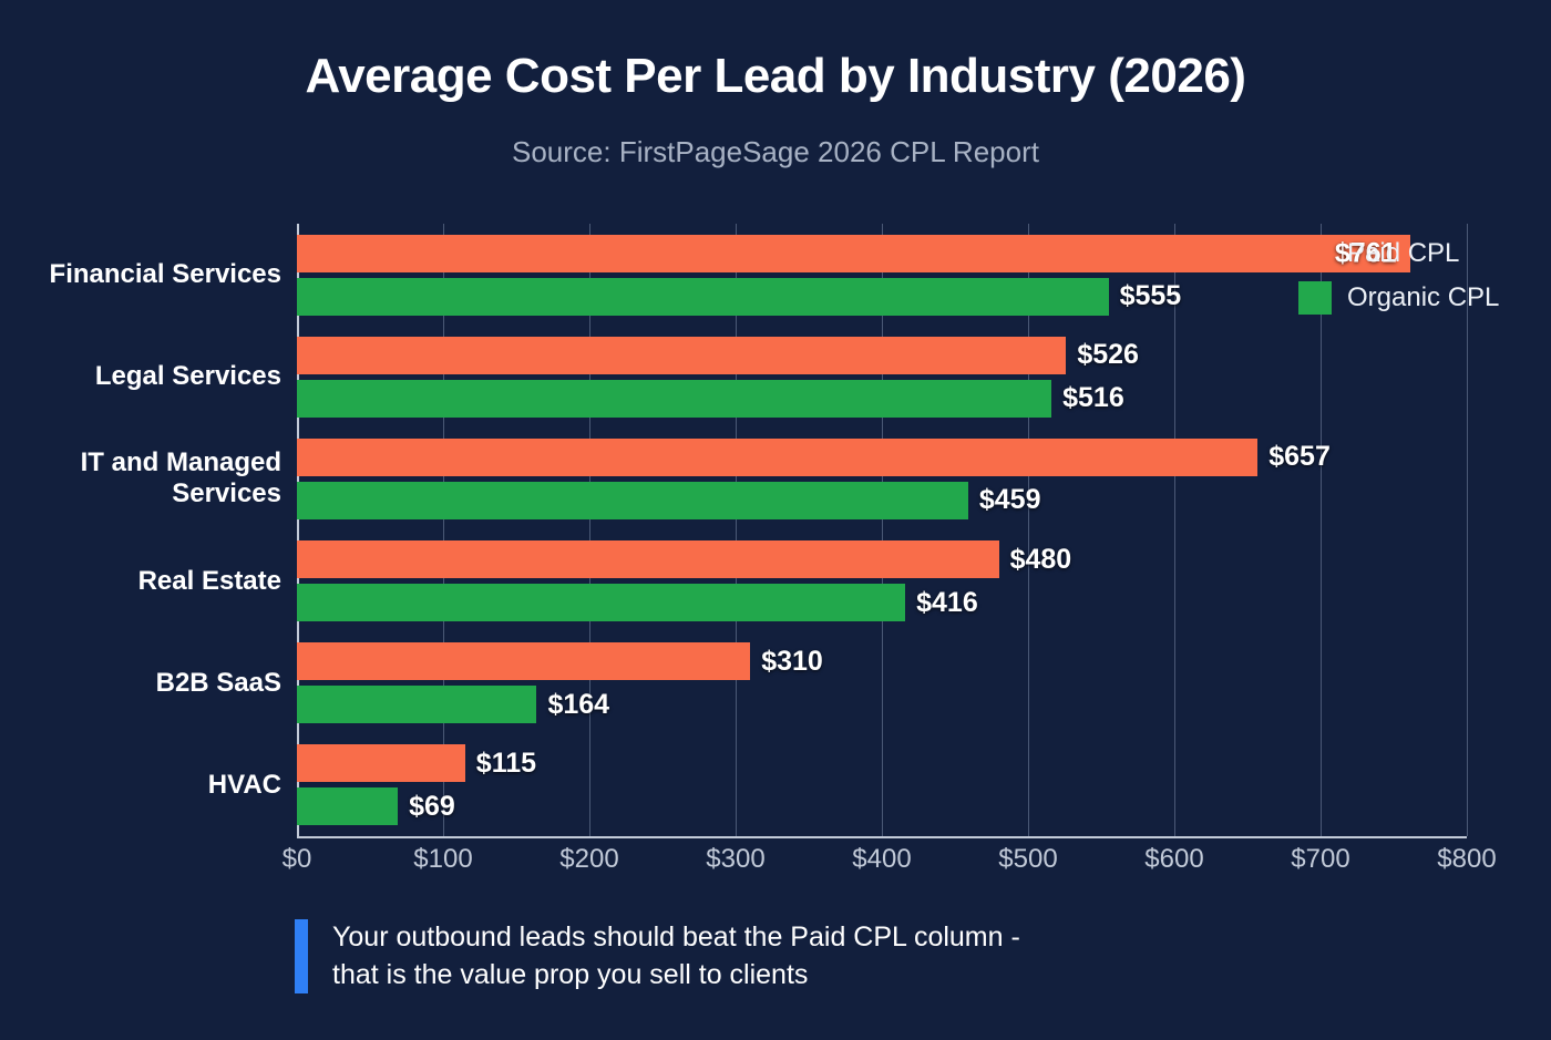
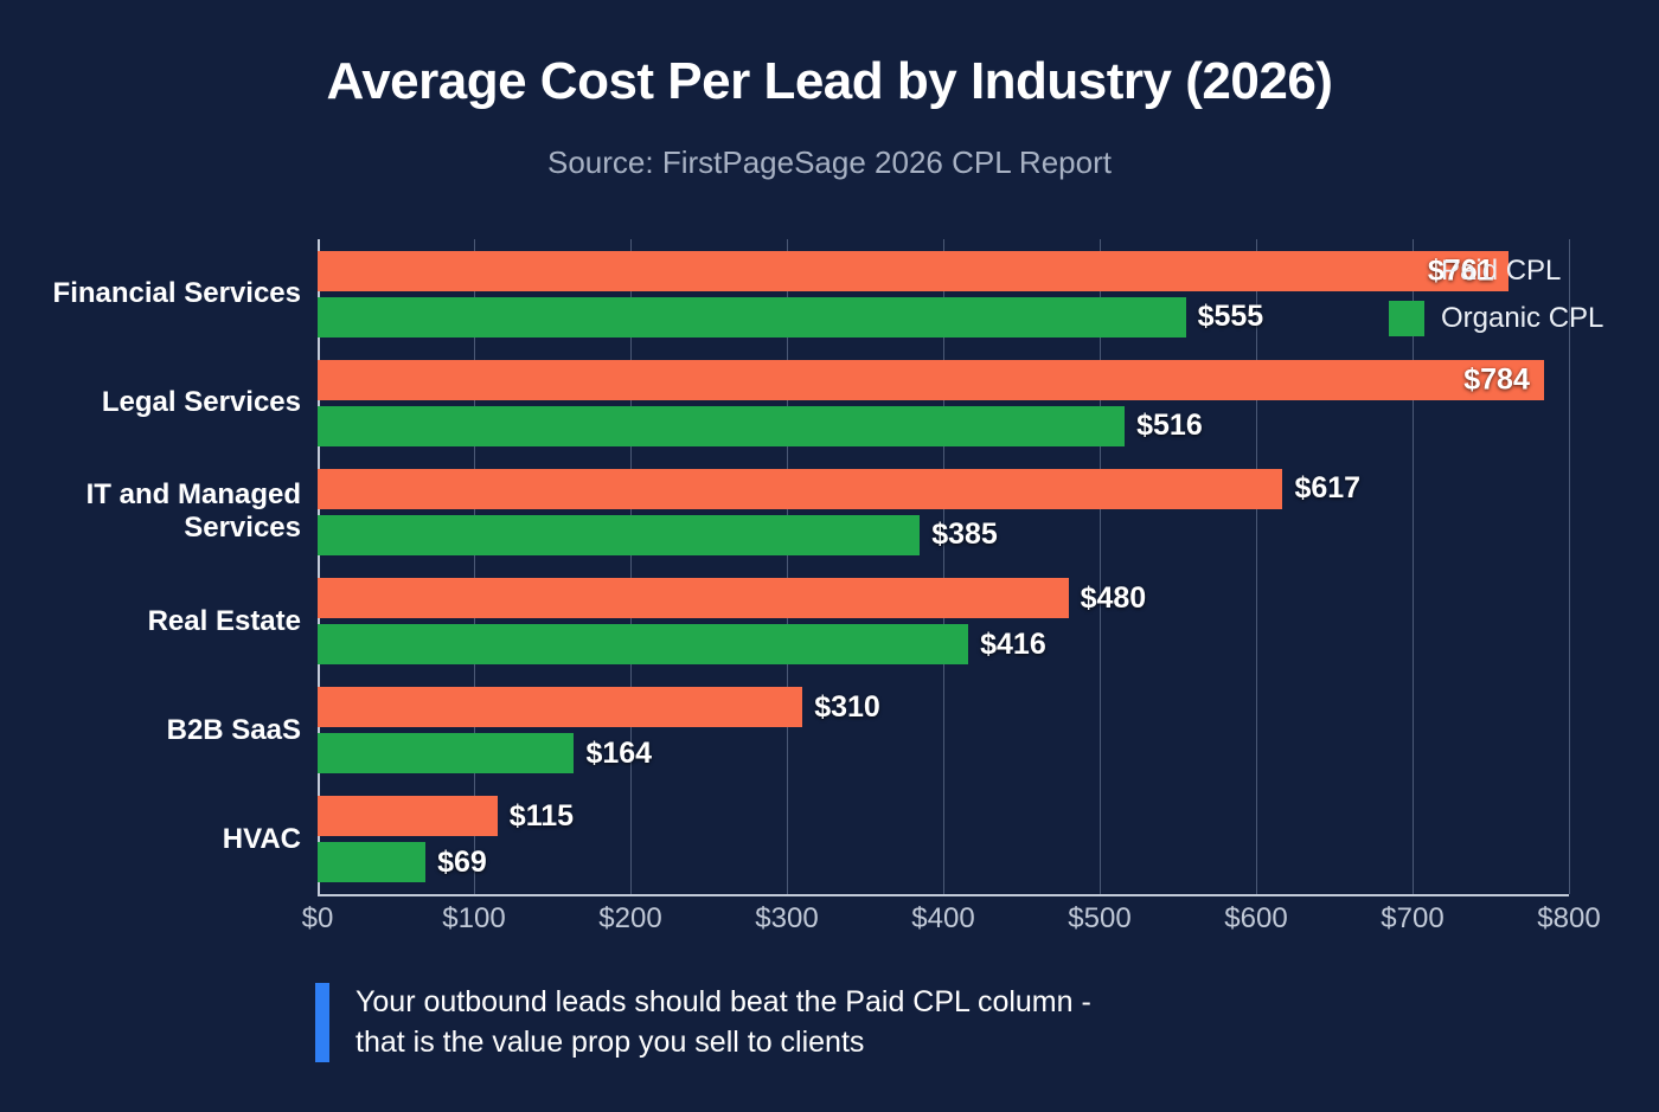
Paid CPL/Legal Services: $526 -> $784
Paid CPL/IT and Managed Services: $657 -> $617
Organic CPL/IT and Managed Services: $459 -> $385
